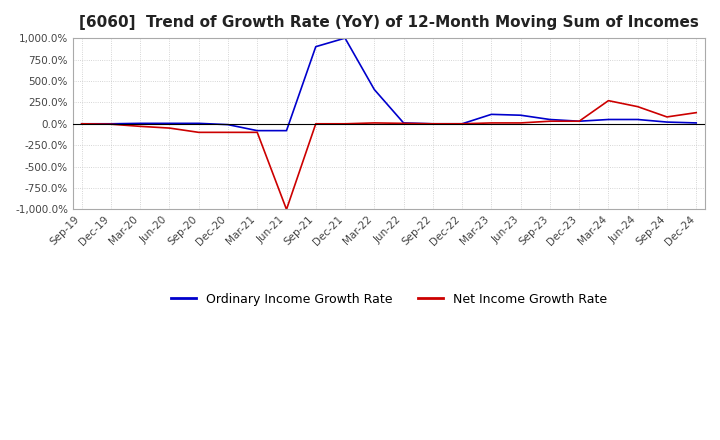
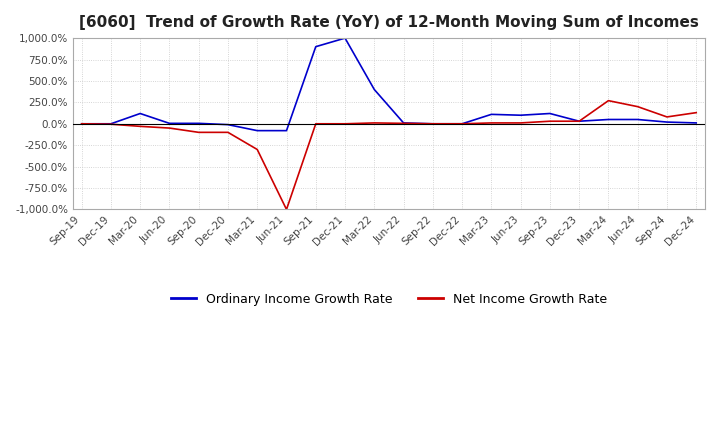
Ordinary Income Growth Rate/Mar-20: 0% -> 120%
Net Income Growth Rate/Mar-21: -100% -> -300%
Ordinary Income Growth Rate/Sep-23: 50% -> 120%
